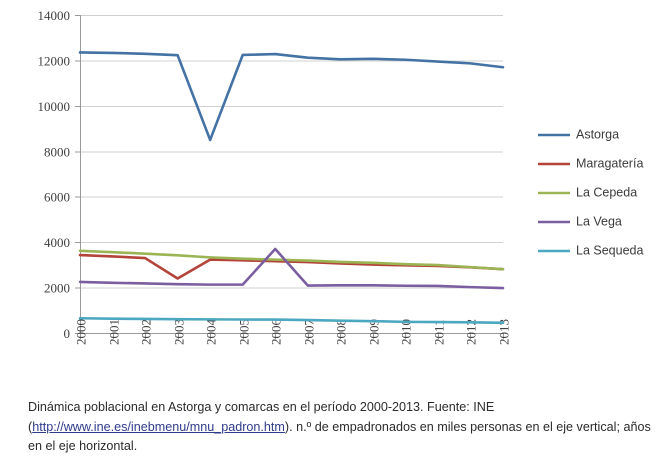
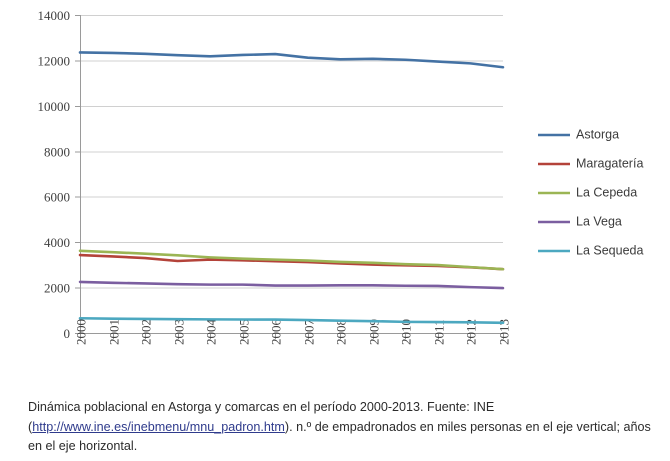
Maragatería/2003: 2400 -> 3200
Astorga/2004: 8500 -> 12200
La Vega/2006: 3700 -> 2100
